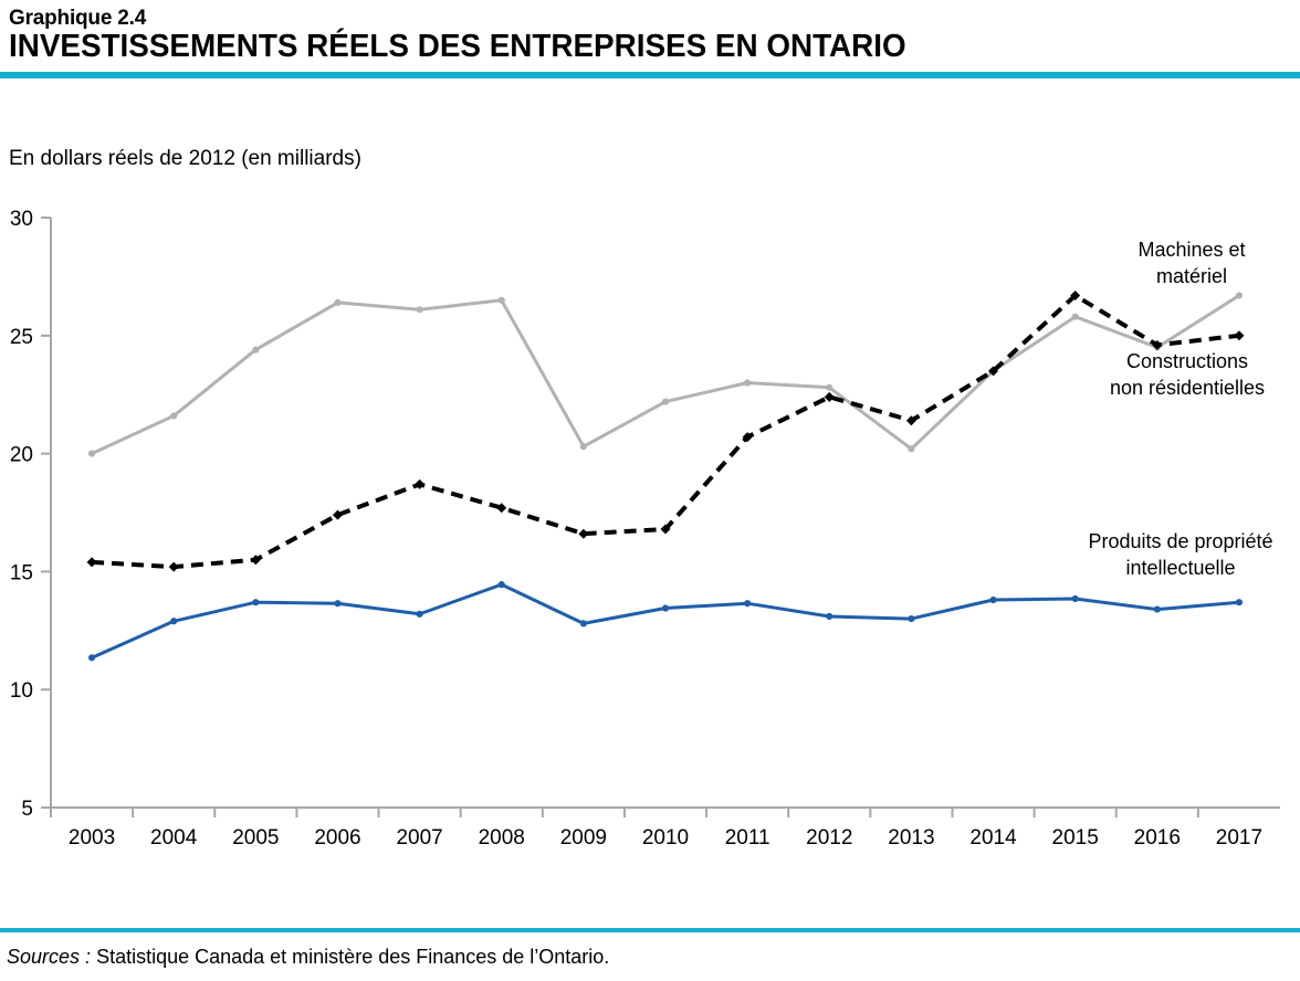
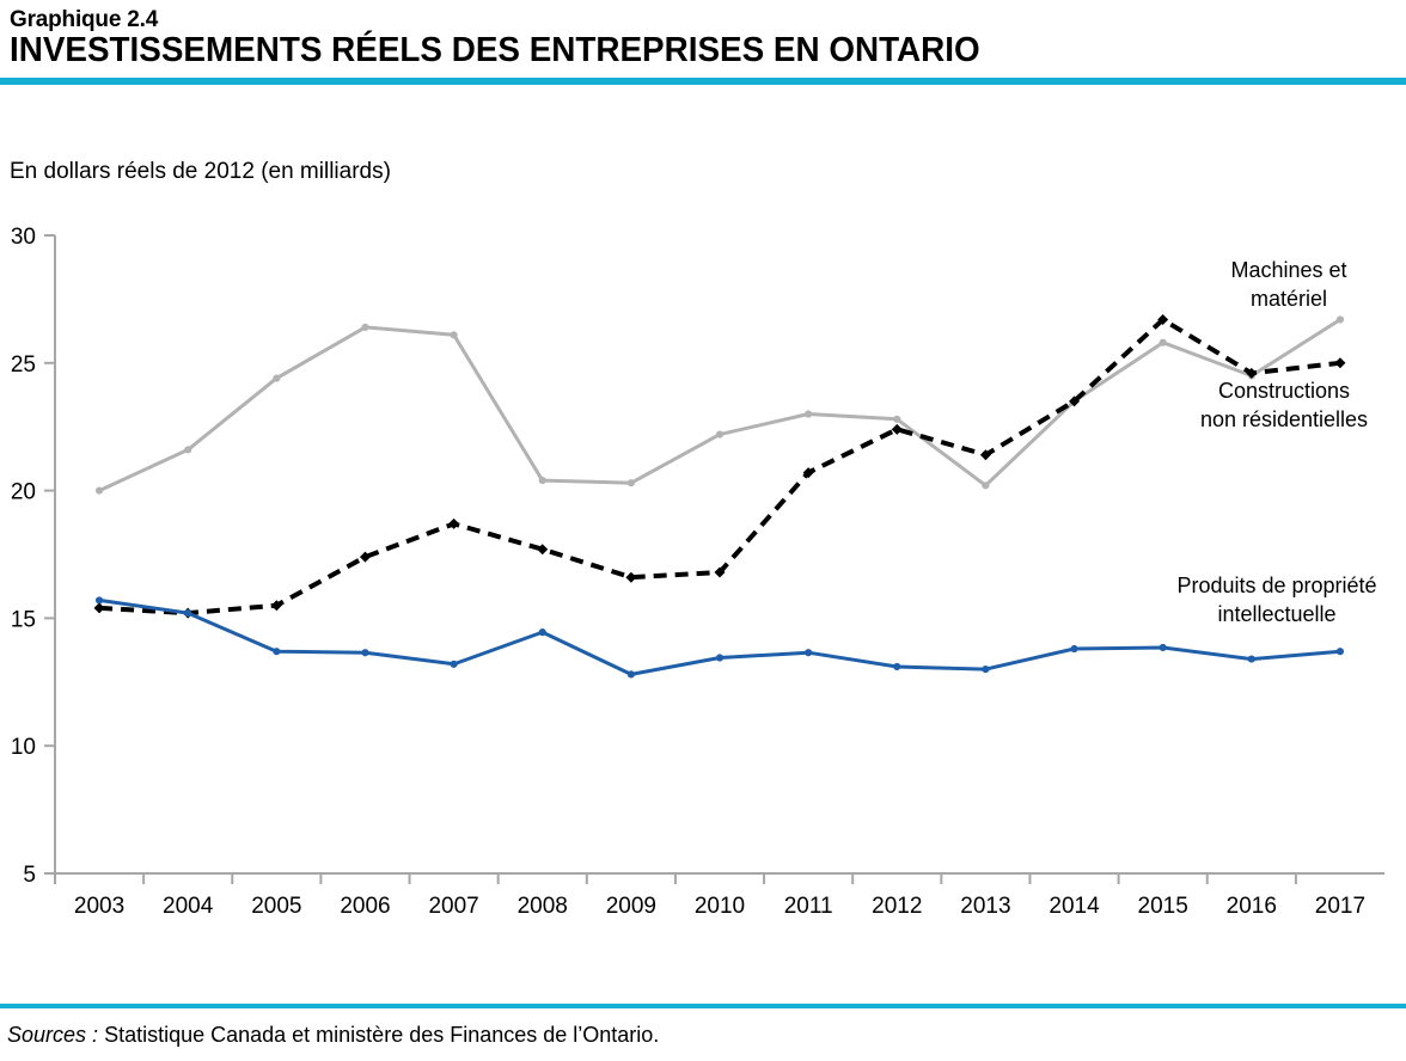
Produits de propriété intellectuelle/2003: 11.3 -> 15.7
Produits de propriété intellectuelle/2004: 12.9 -> 15.2
Machines et matériel/2008: 26.5 -> 20.4
